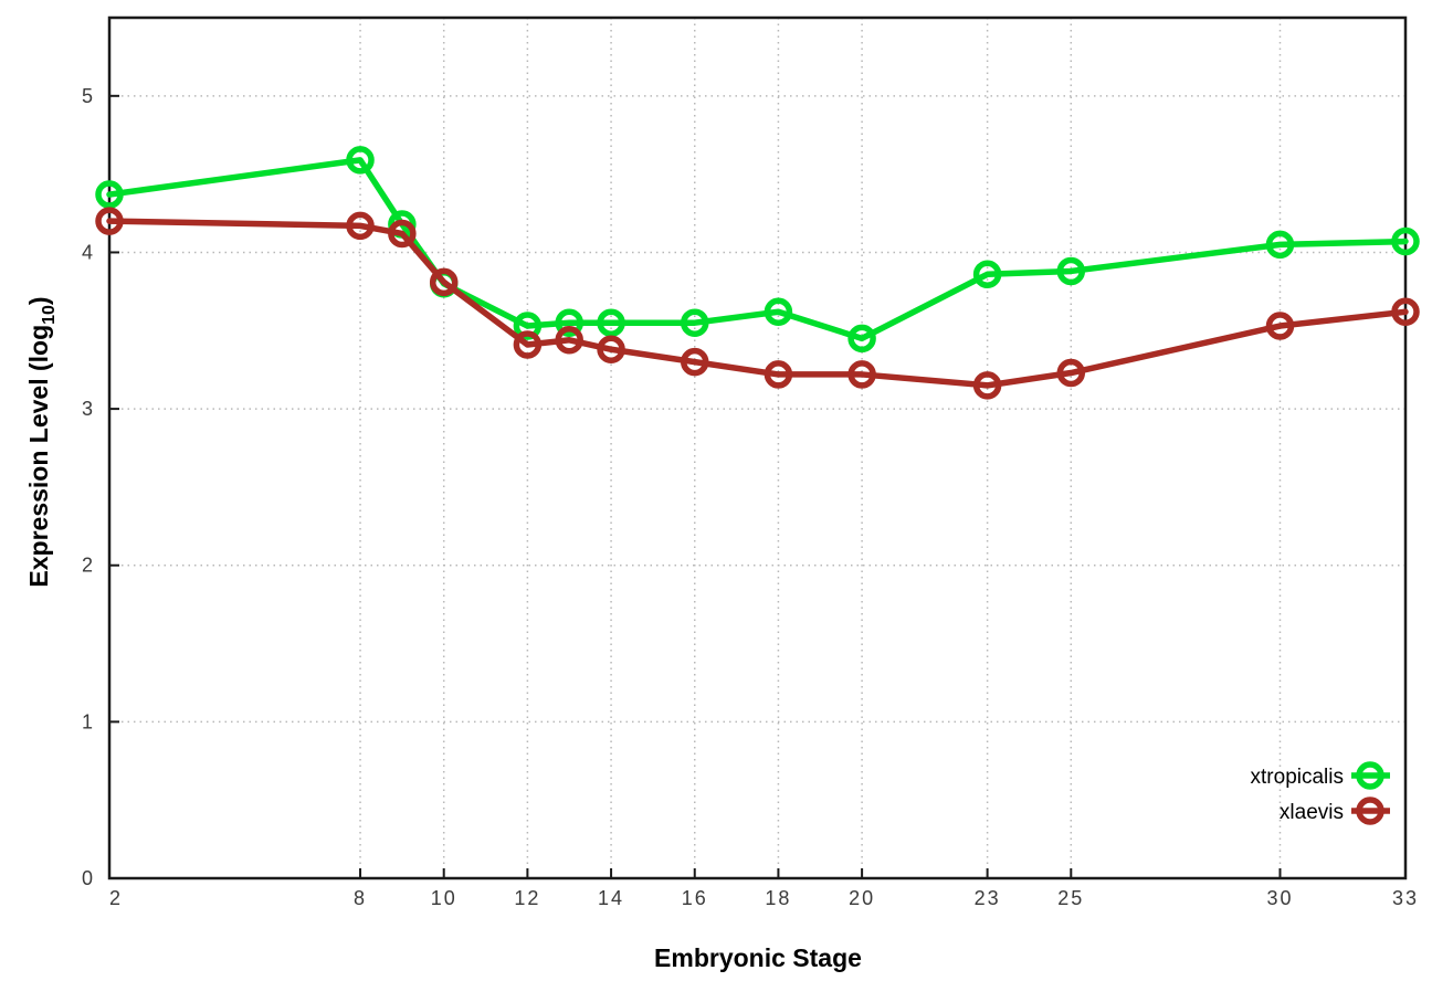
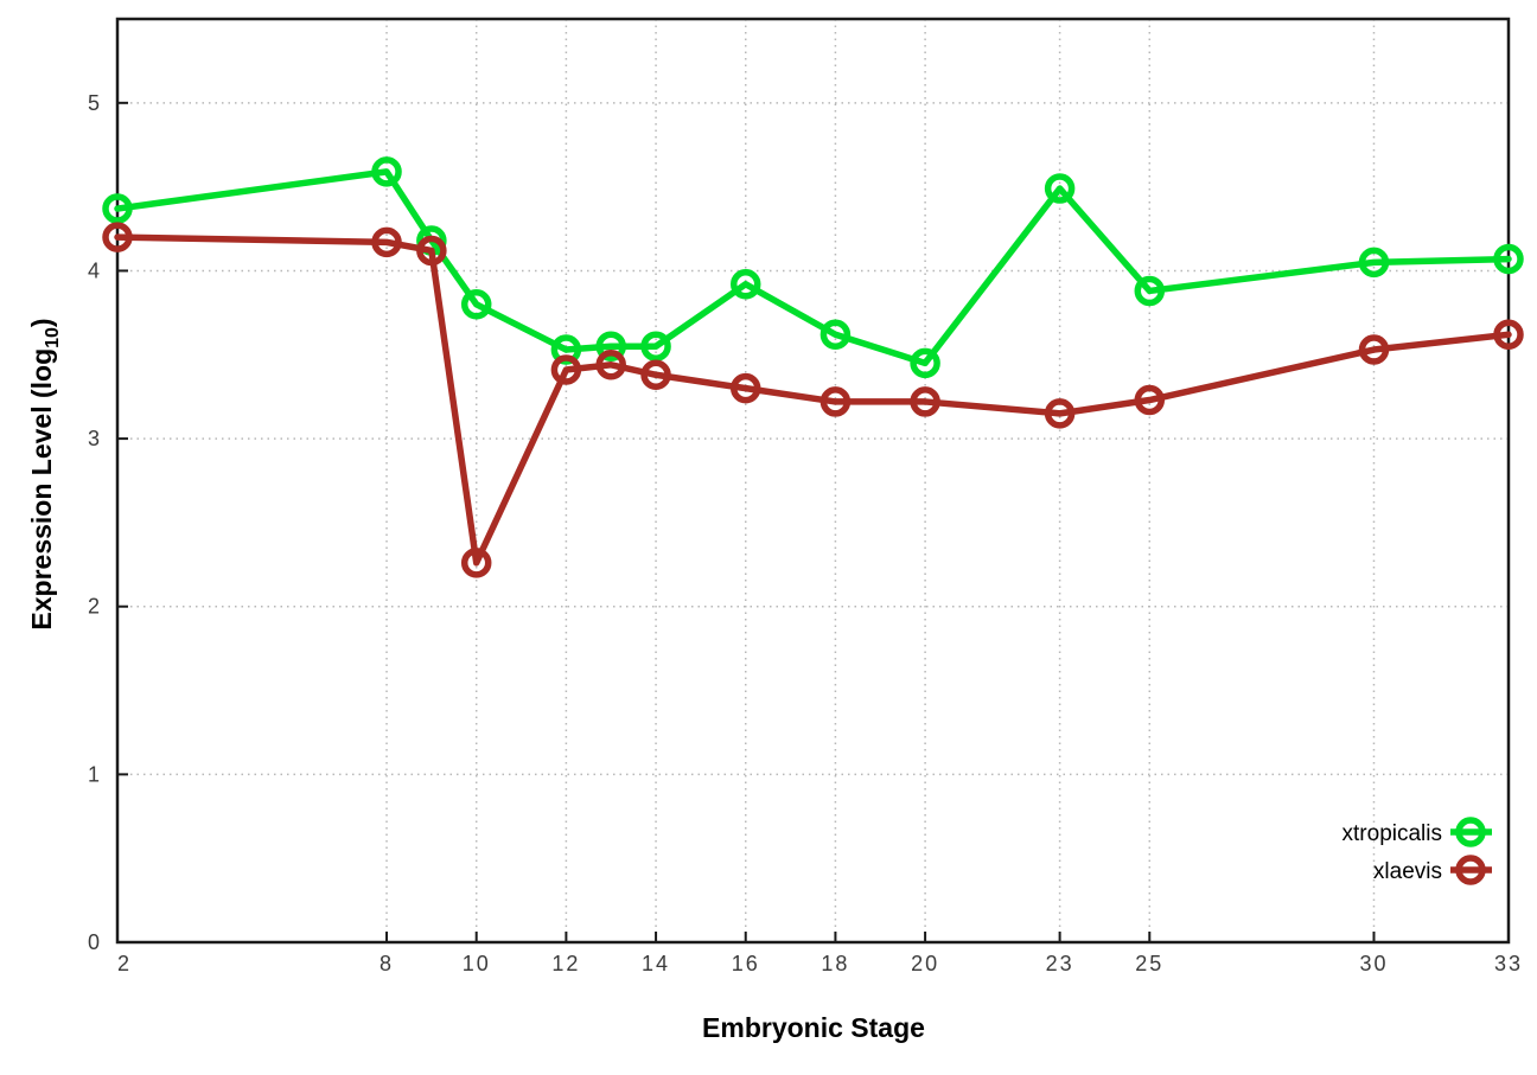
xlaevis/10: 3.81 -> 2.26
xtropicalis/16: 3.55 -> 3.92
xtropicalis/23: 3.86 -> 4.49
